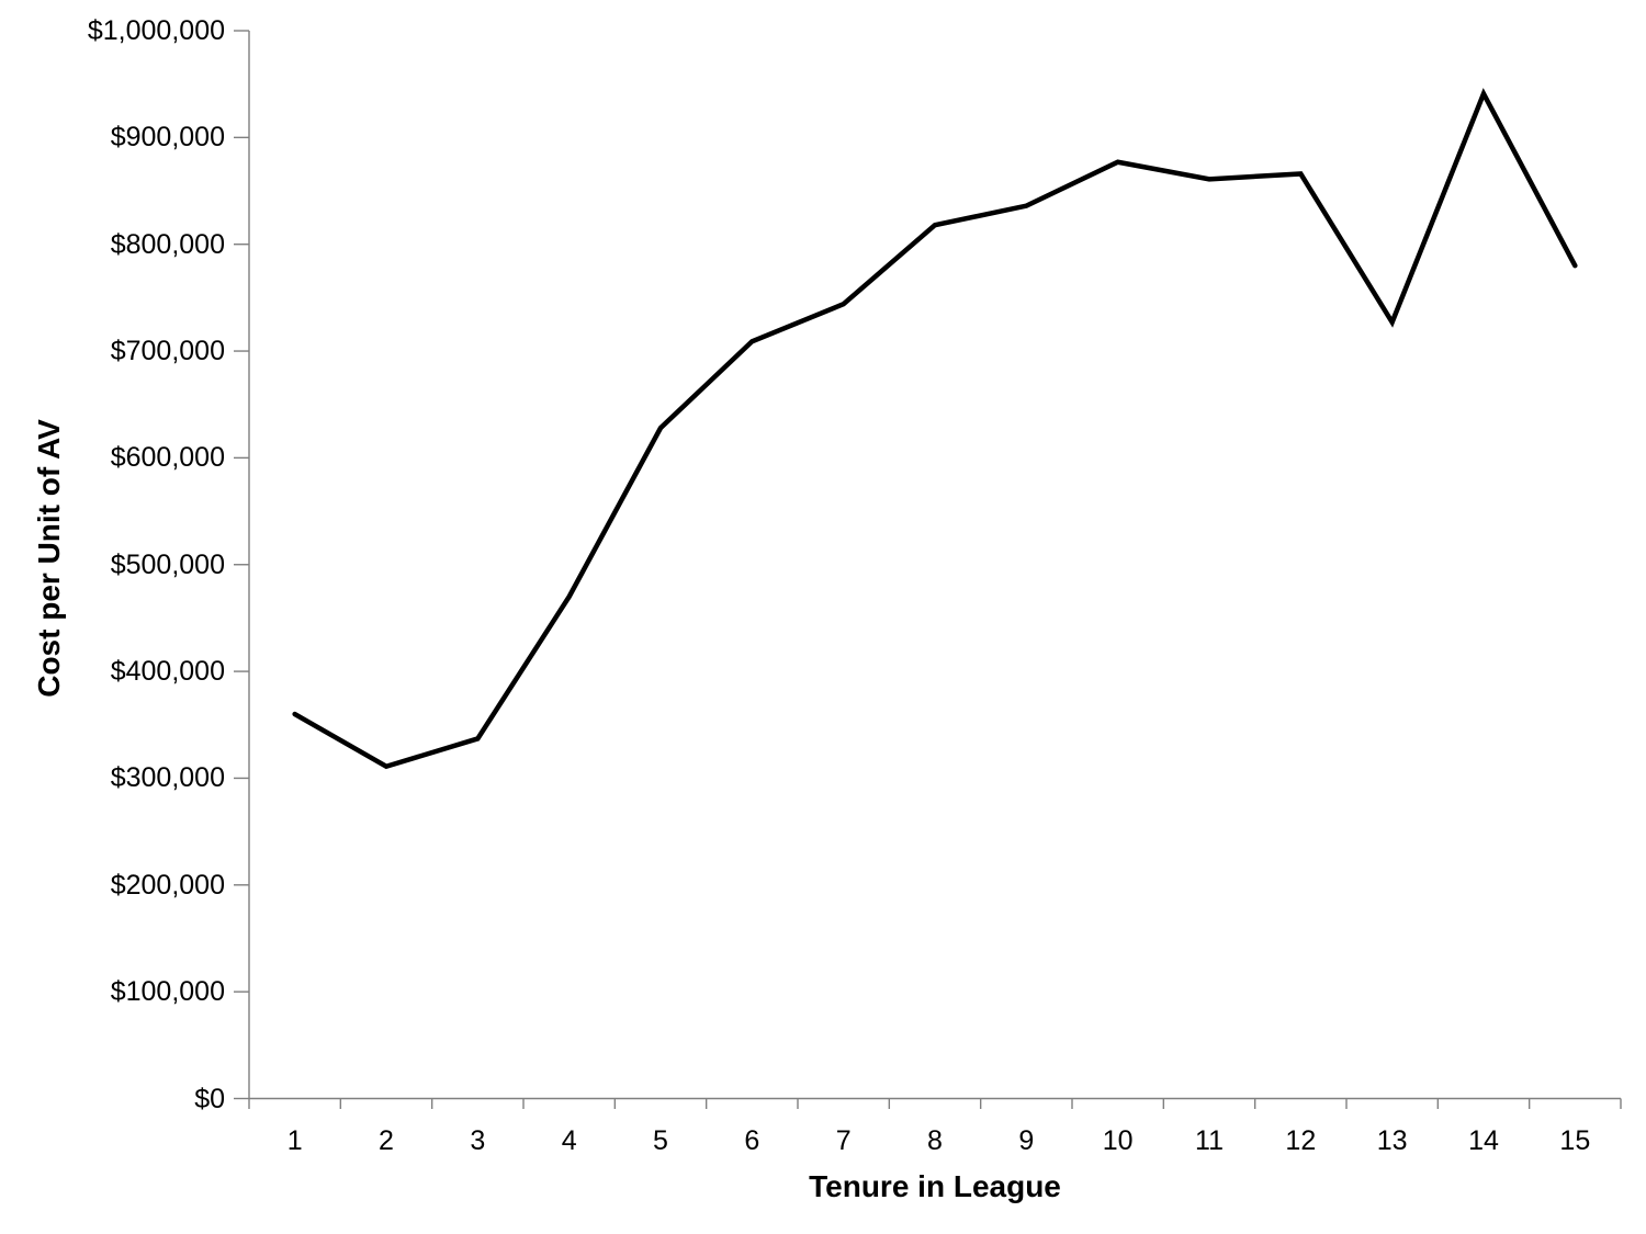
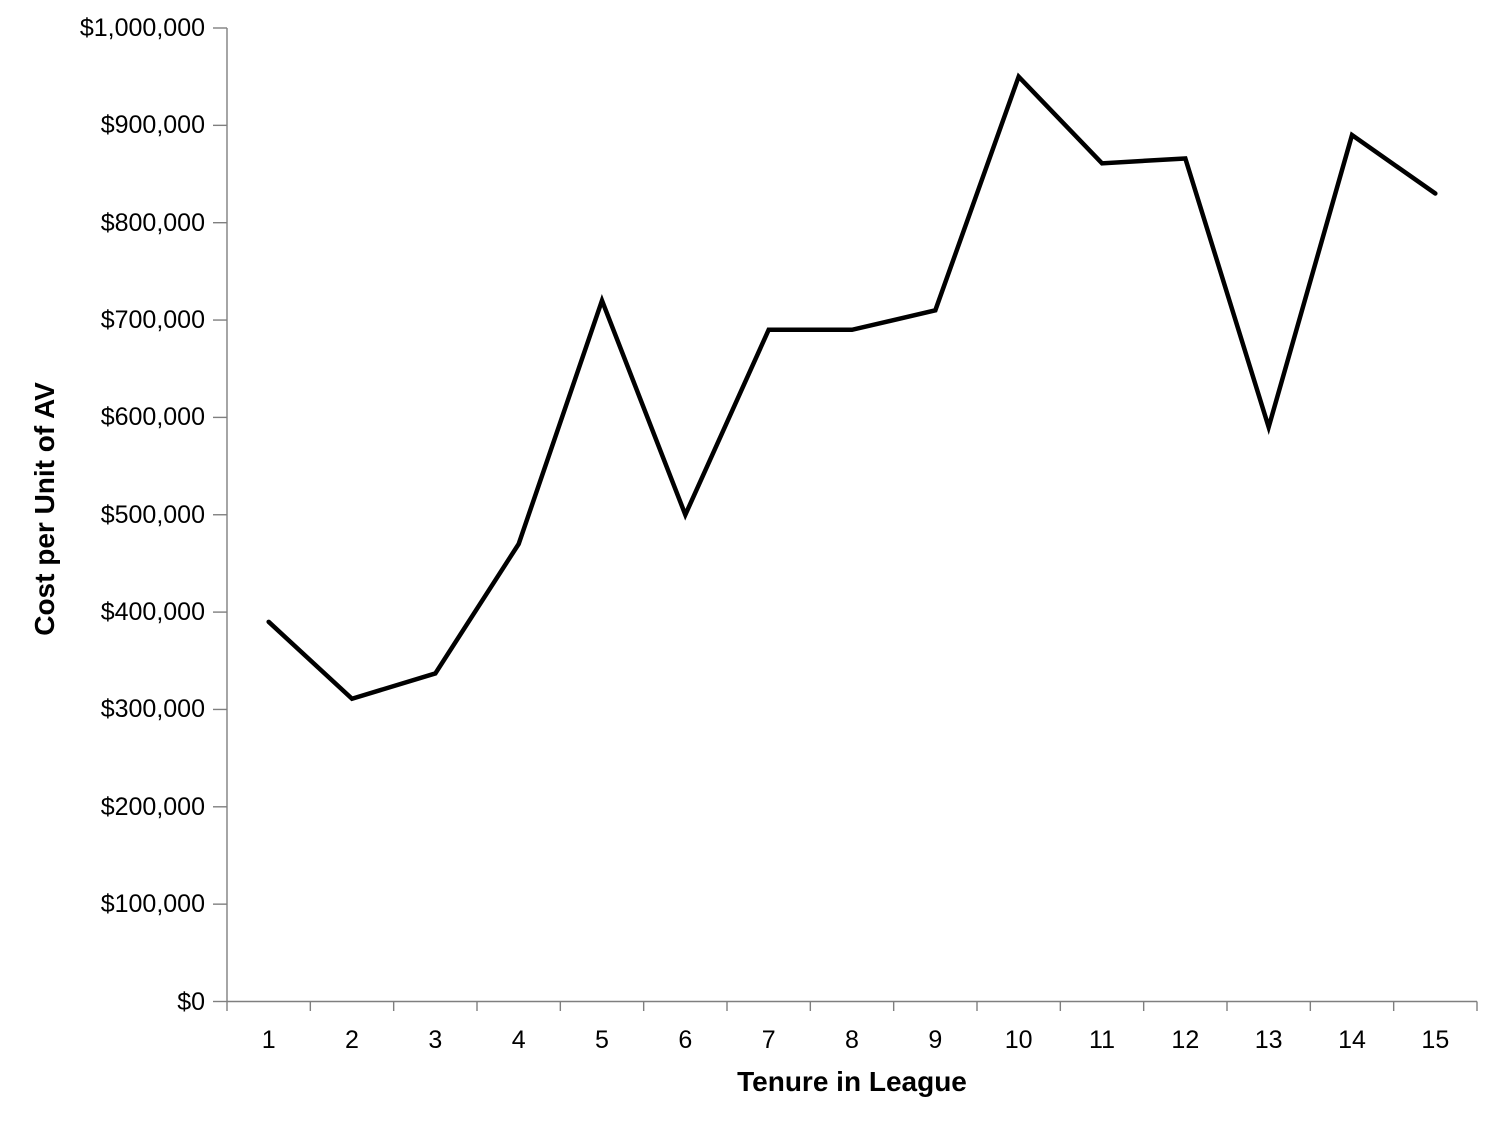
1: $360000 -> $390000
5: $630000 -> $720000
6: $710000 -> $500000
7: $740000 -> $690000
8: $820000 -> $690000
9: $840000 -> $710000
10: $880000 -> $950000
13: $730000 -> $590000
14: $940000 -> $890000
15: $780000 -> $830000
